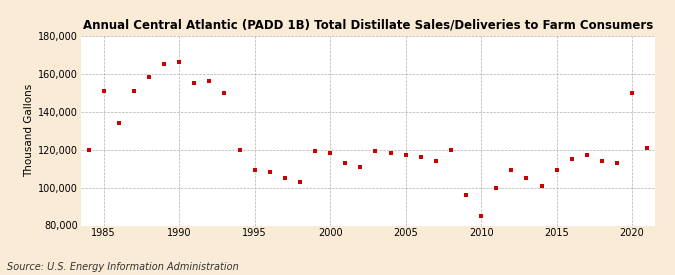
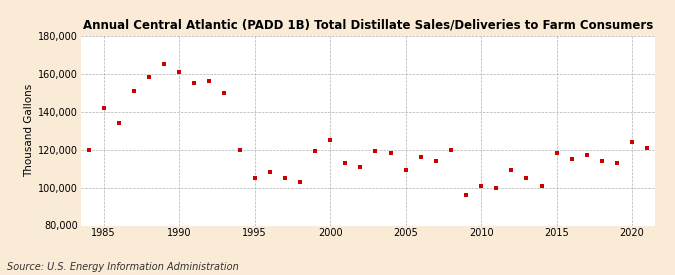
1985: 151,000 -> 142,000
1990: 166,000 -> 161,000
1995: 109,000 -> 105,000
2000: 118,000 -> 125,000
2005: 117,000 -> 109,000
2010: 85,000 -> 101,000
2015: 109,000 -> 118,000
2020: 150,000 -> 124,000
